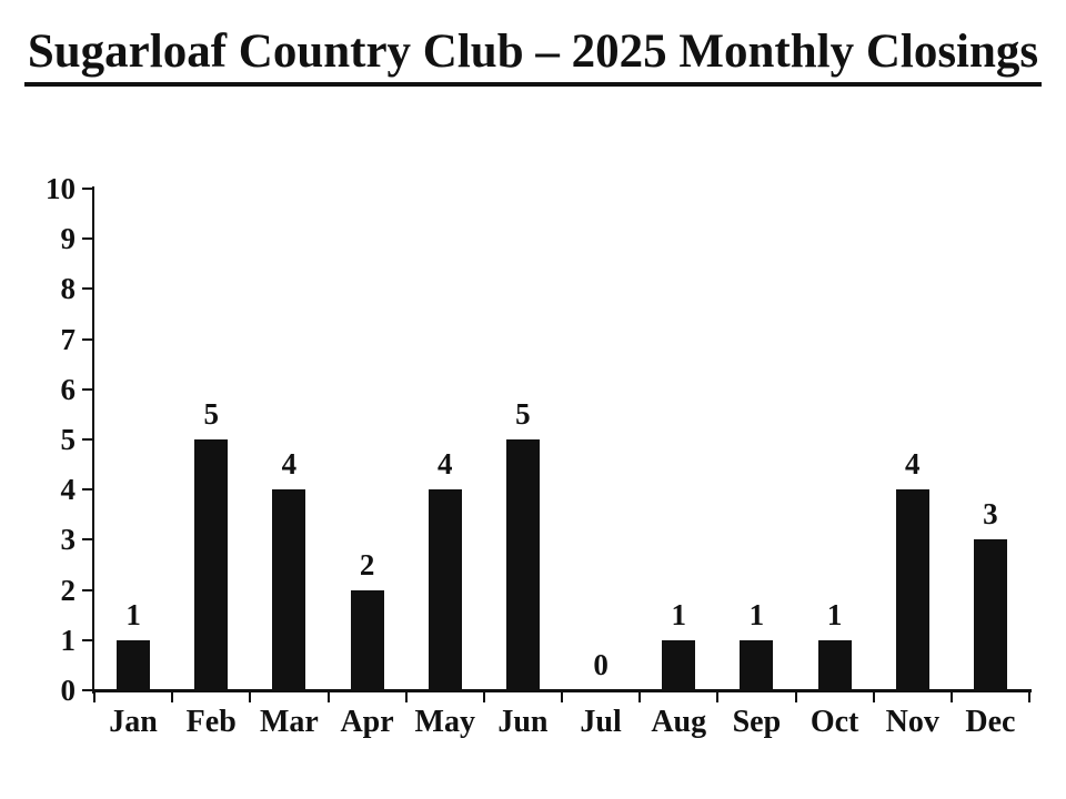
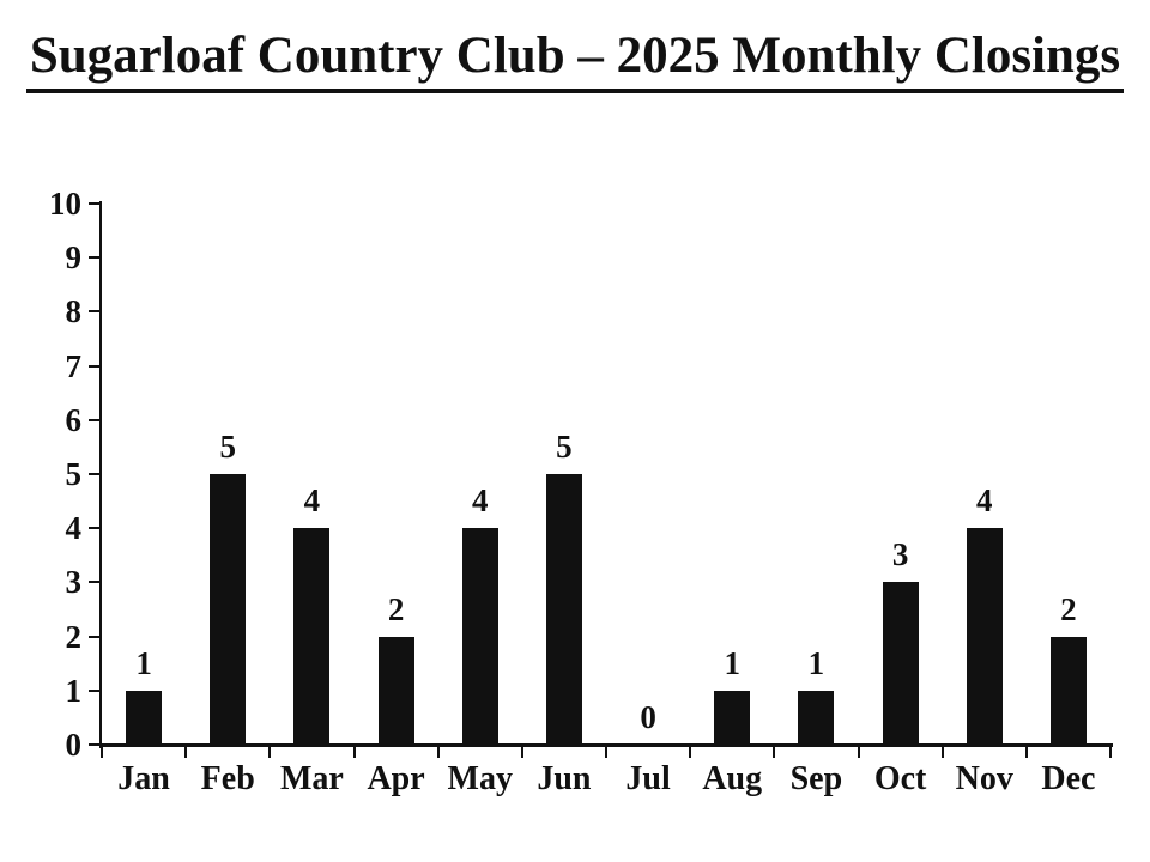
Oct: 1 -> 3
Dec: 3 -> 2
